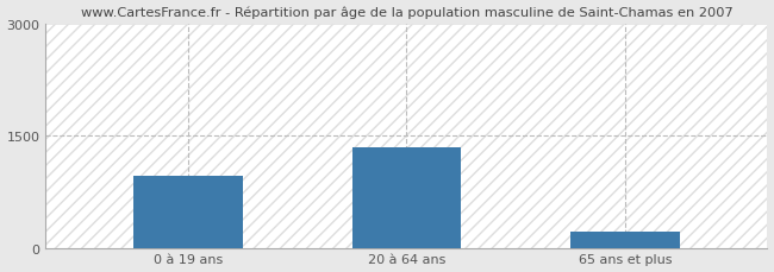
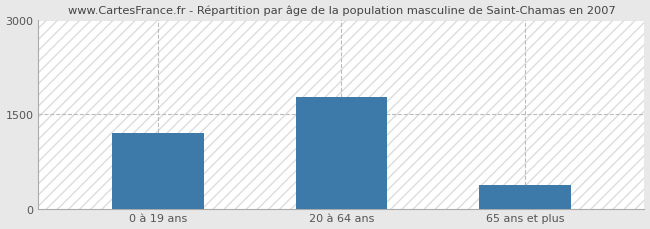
0 à 19 ans: 960 -> 1200
20 à 64 ans: 1340 -> 1780
65 ans et plus: 220 -> 380
